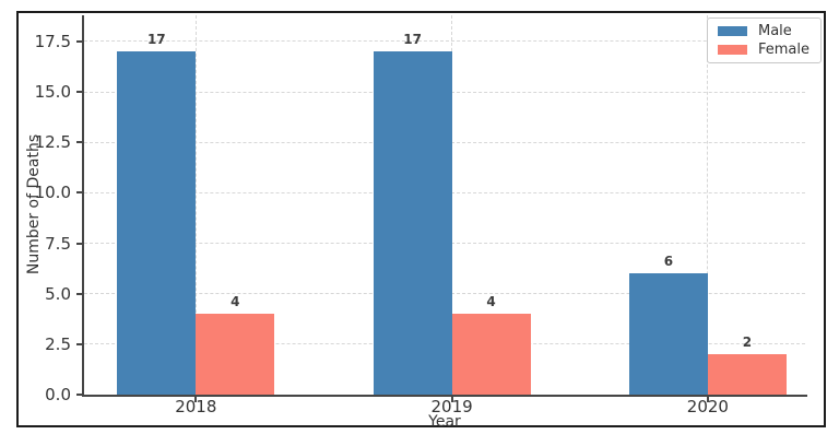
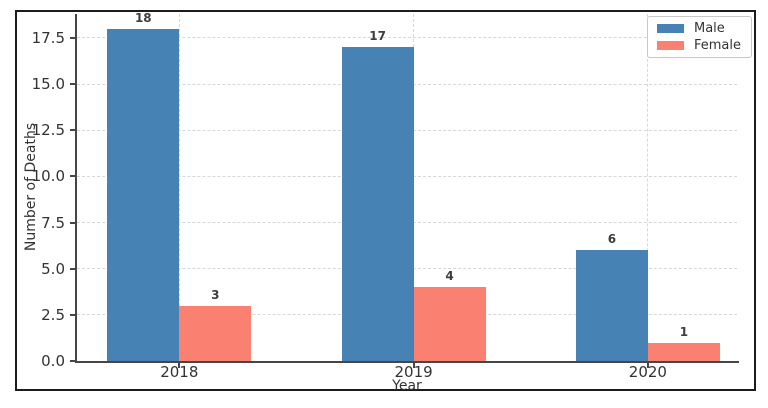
Male/2018: 17 -> 18
Female/2018: 4 -> 3
Female/2020: 2 -> 1
